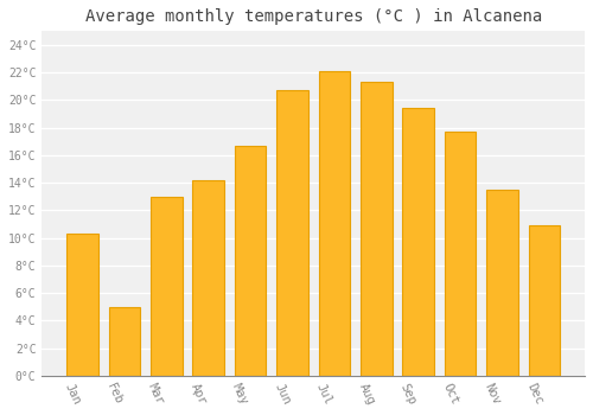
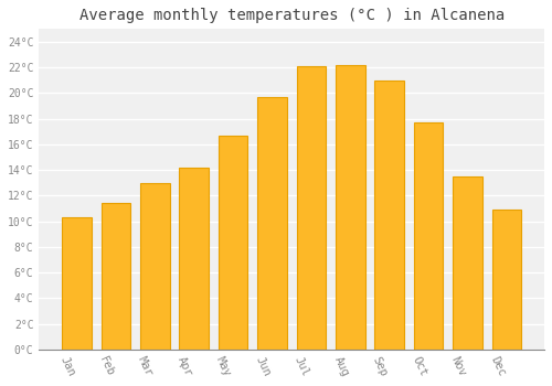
Feb: 5.0°C -> 11.4°C
Jun: 20.7°C -> 19.7°C
Aug: 21.3°C -> 22.2°C
Sep: 19.4°C -> 21.0°C
